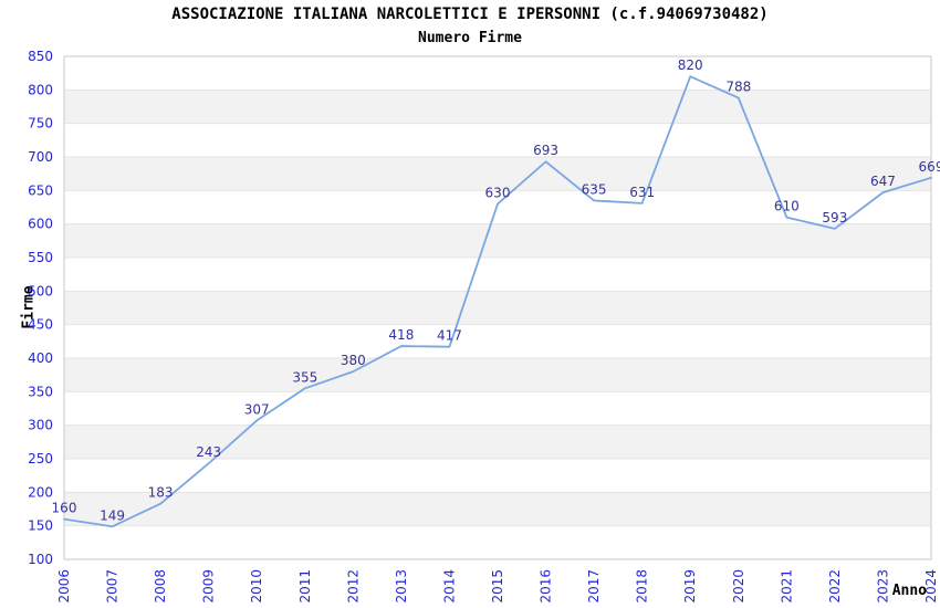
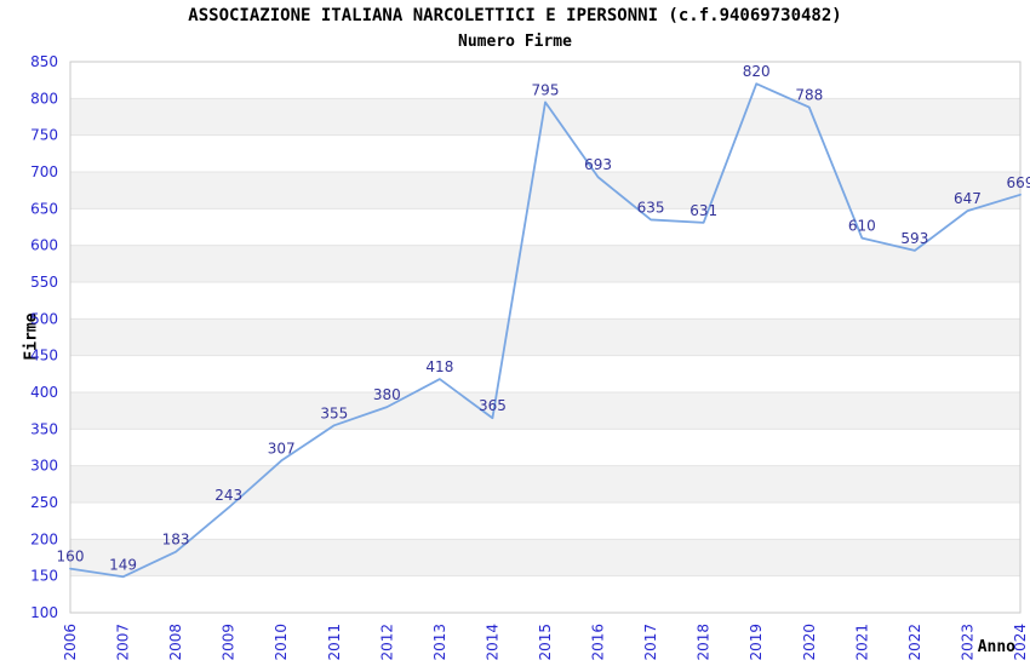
2014: 417 -> 365
2015: 630 -> 795
